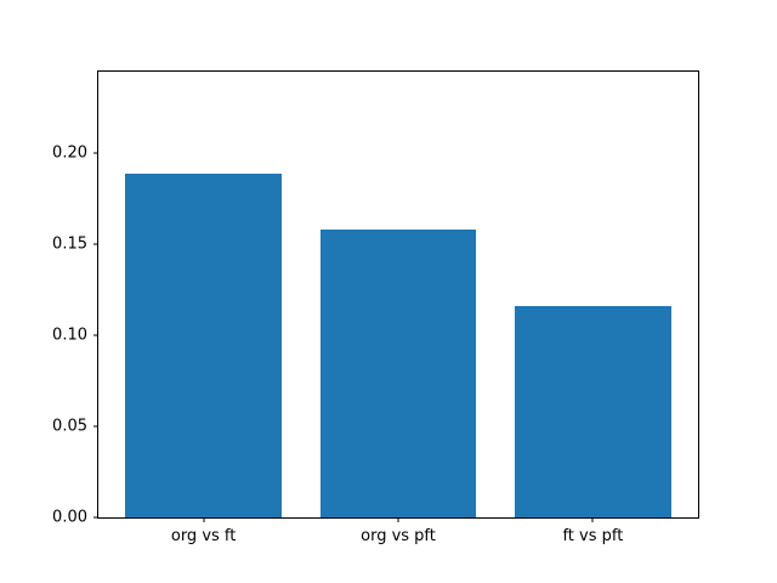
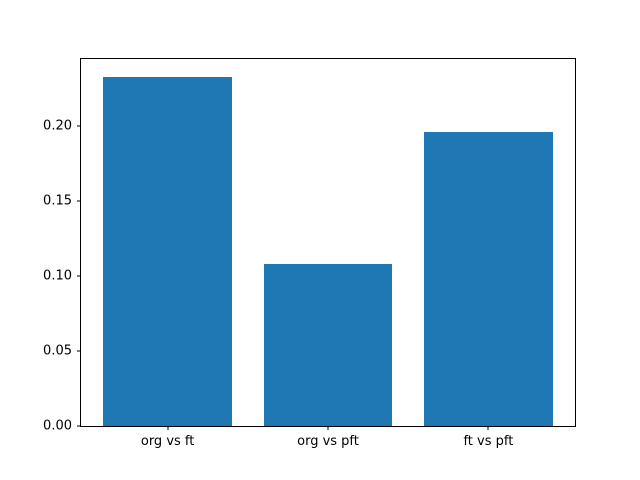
org vs ft: 0.189 -> 0.233
org vs pft: 0.158 -> 0.108
ft vs pft: 0.116 -> 0.196
